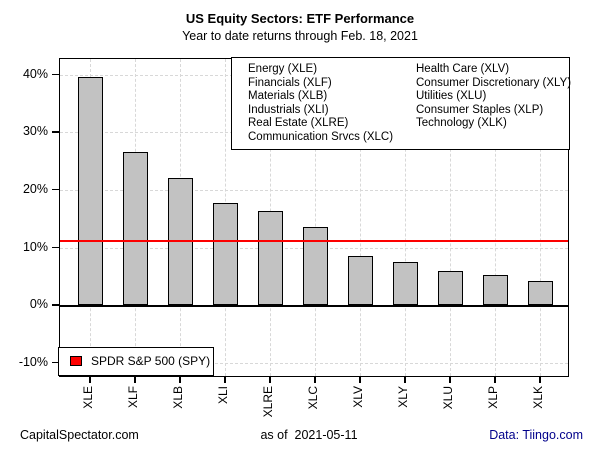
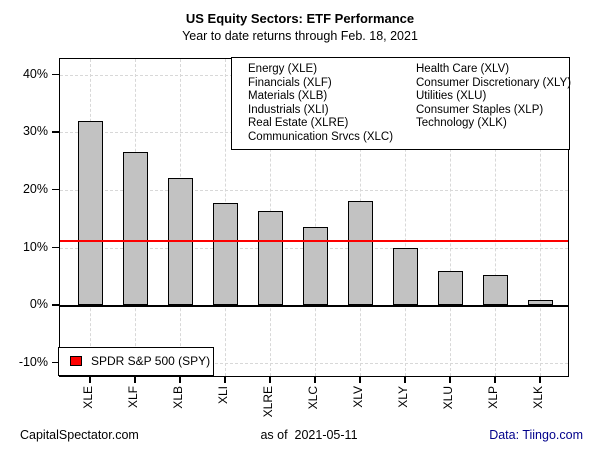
XLE: 40% -> 32%
XLV: 8% -> 18%
XLY: 8% -> 10%
XLK: 4% -> 1%
